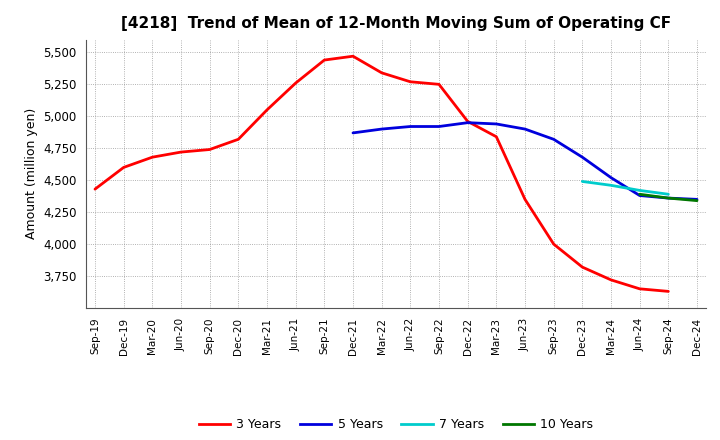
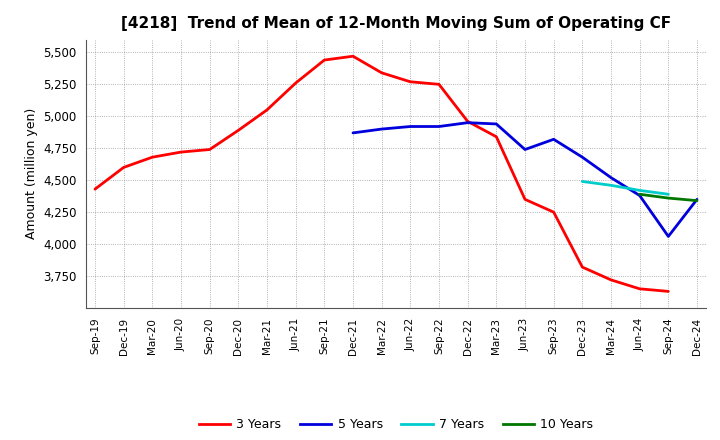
3 Years/Dec-20: 4,820 -> 4,890
5 Years/Jun-23: 4,900 -> 4,740
3 Years/Sep-23: 4,000 -> 4,250
5 Years/Sep-24: 4,360 -> 4,060
